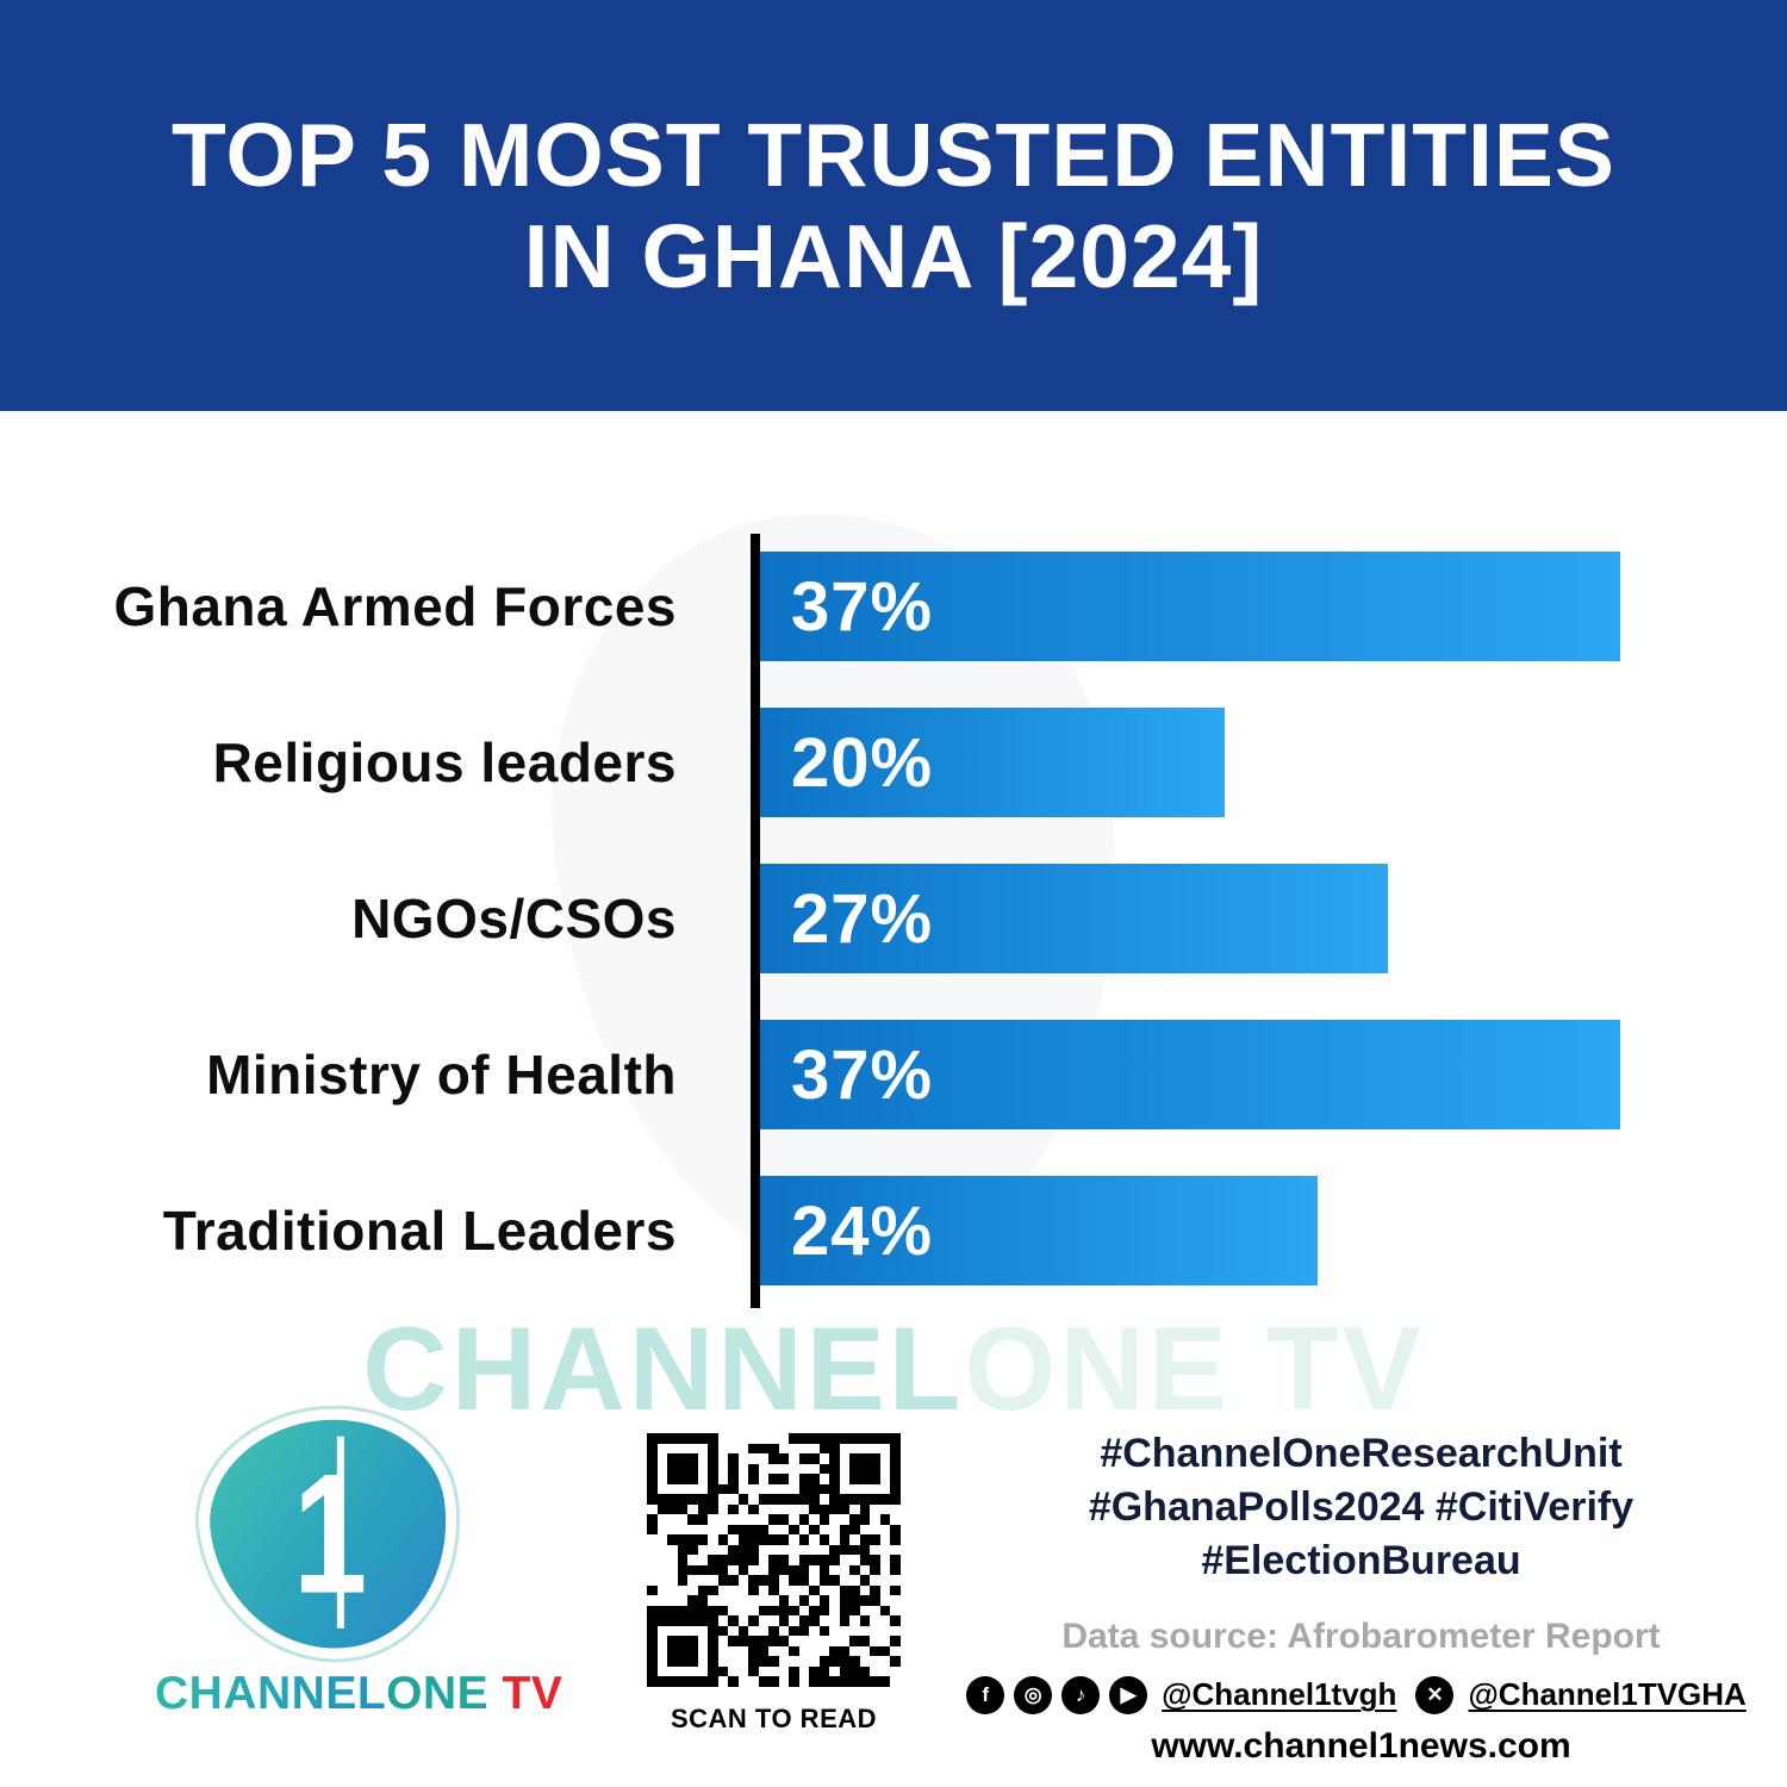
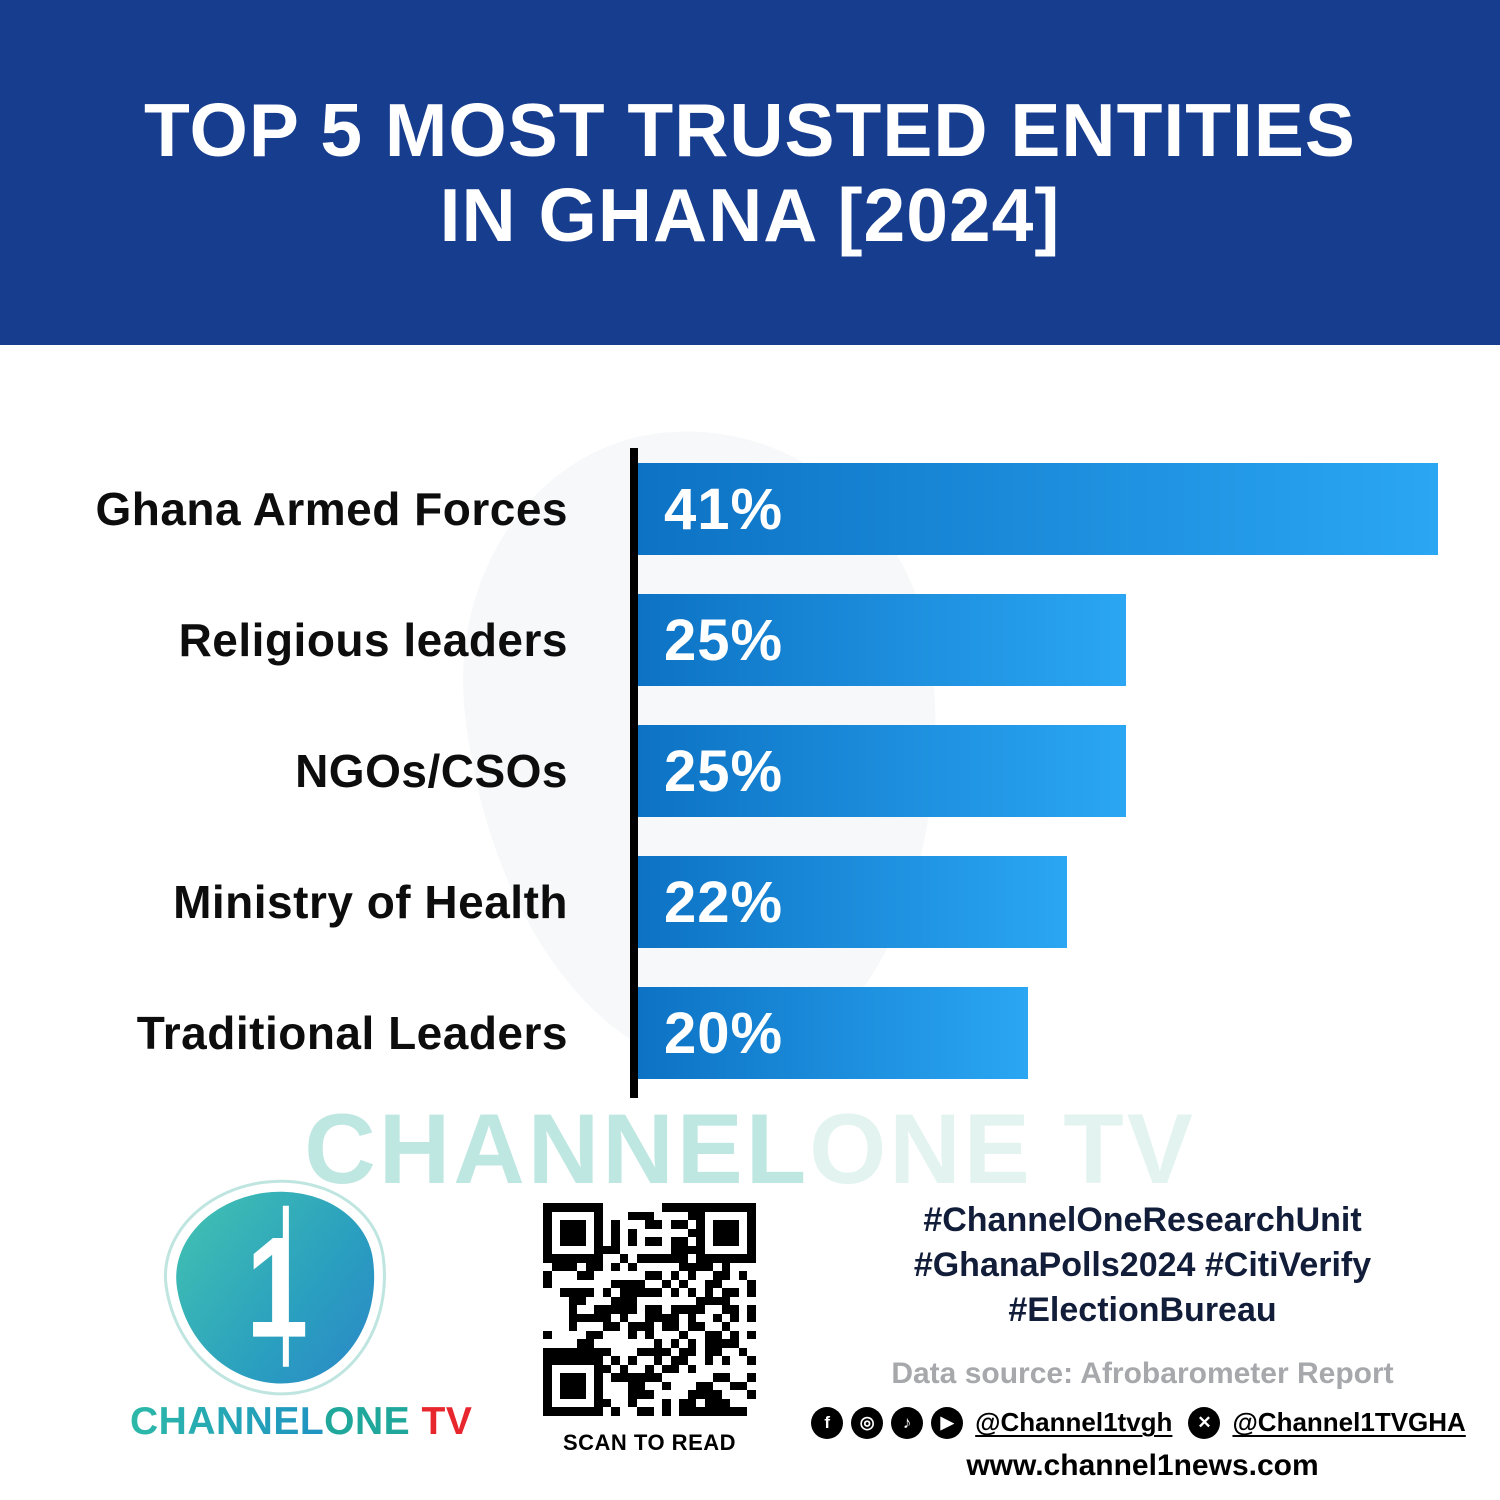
Ghana Armed Forces: 37% -> 41%
Religious leaders: 20% -> 25%
NGOs/CSOs: 27% -> 25%
Ministry of Health: 37% -> 22%
Traditional Leaders: 24% -> 20%
